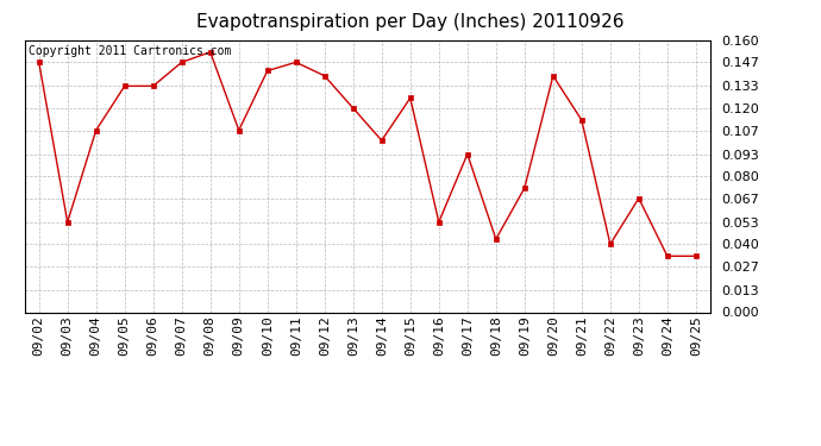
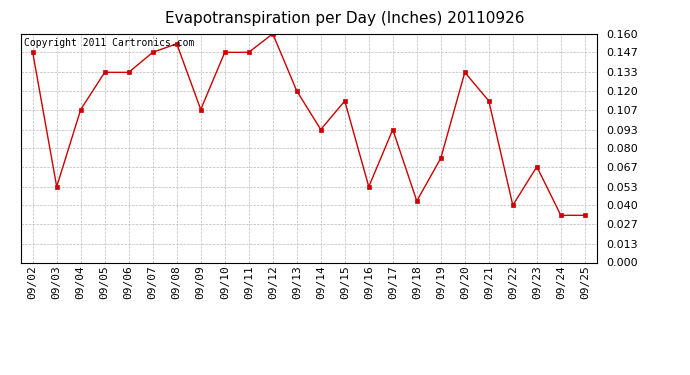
09/10: 0.142 -> 0.147
09/12: 0.139 -> 0.160
09/14: 0.101 -> 0.093
09/15: 0.126 -> 0.113
09/20: 0.139 -> 0.133
